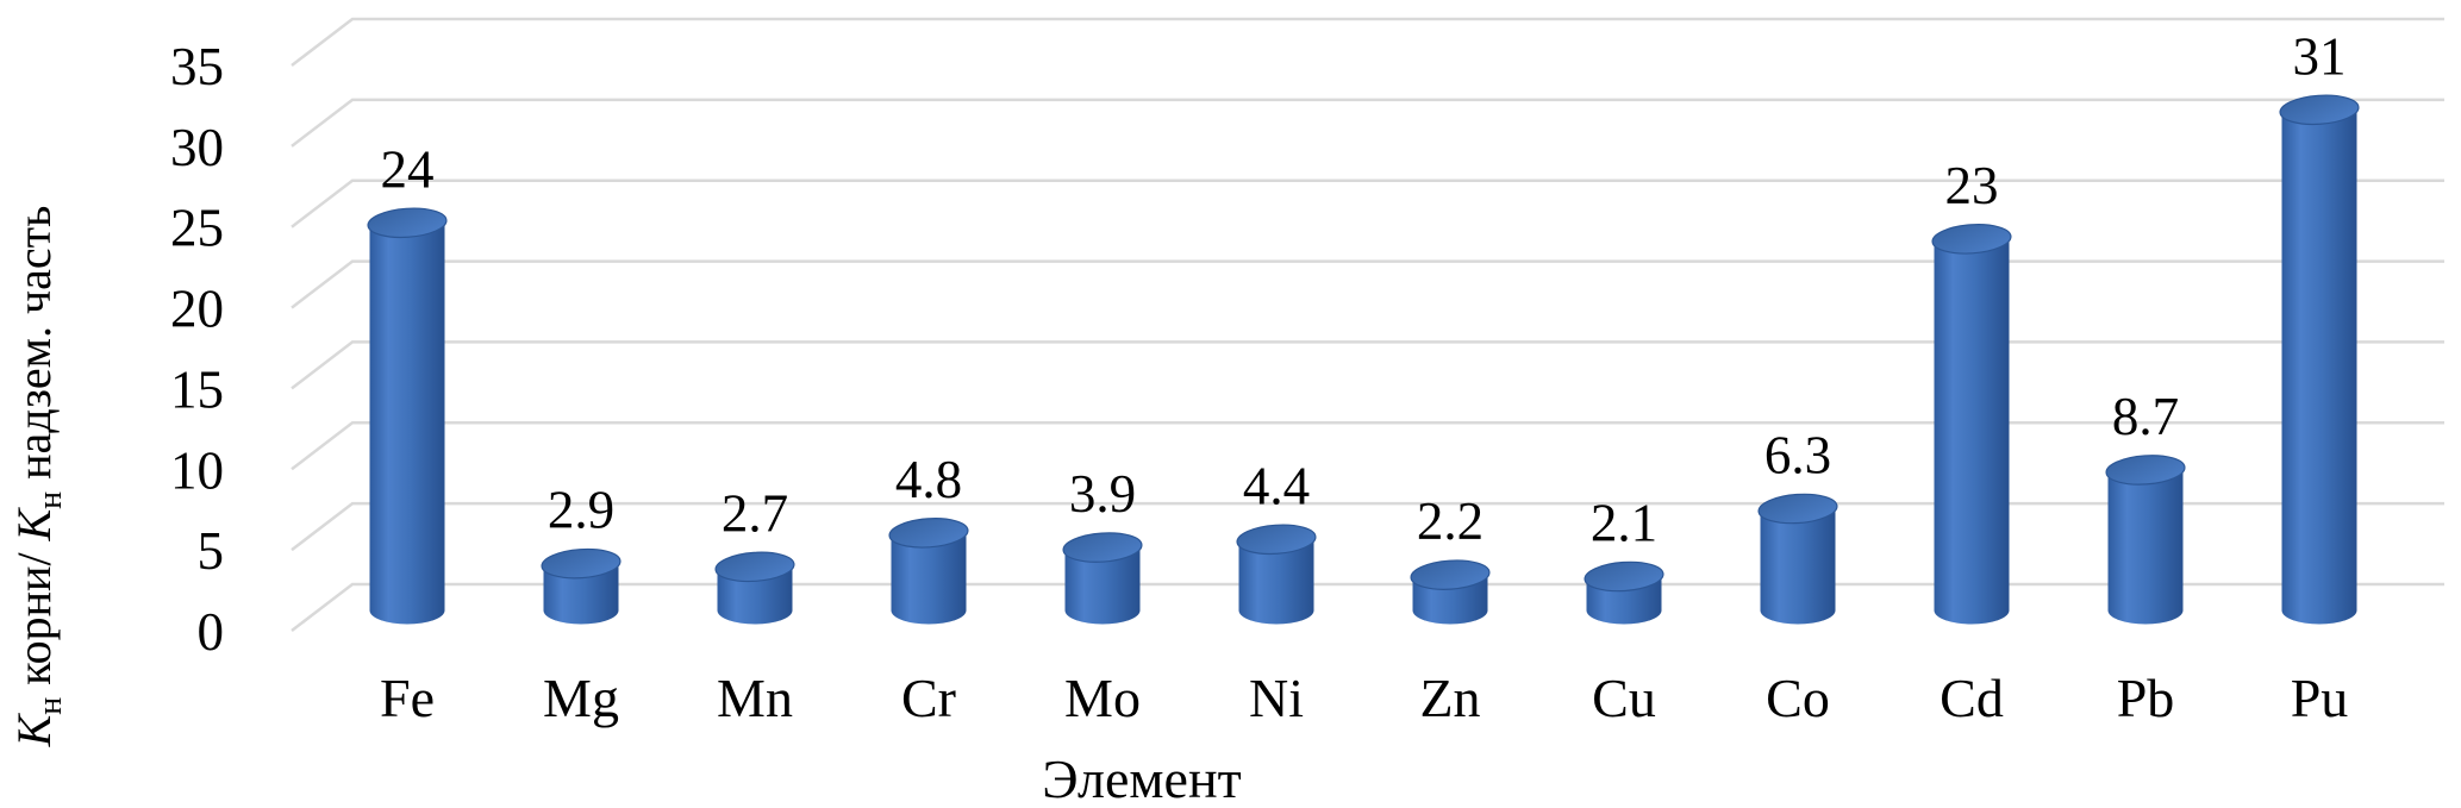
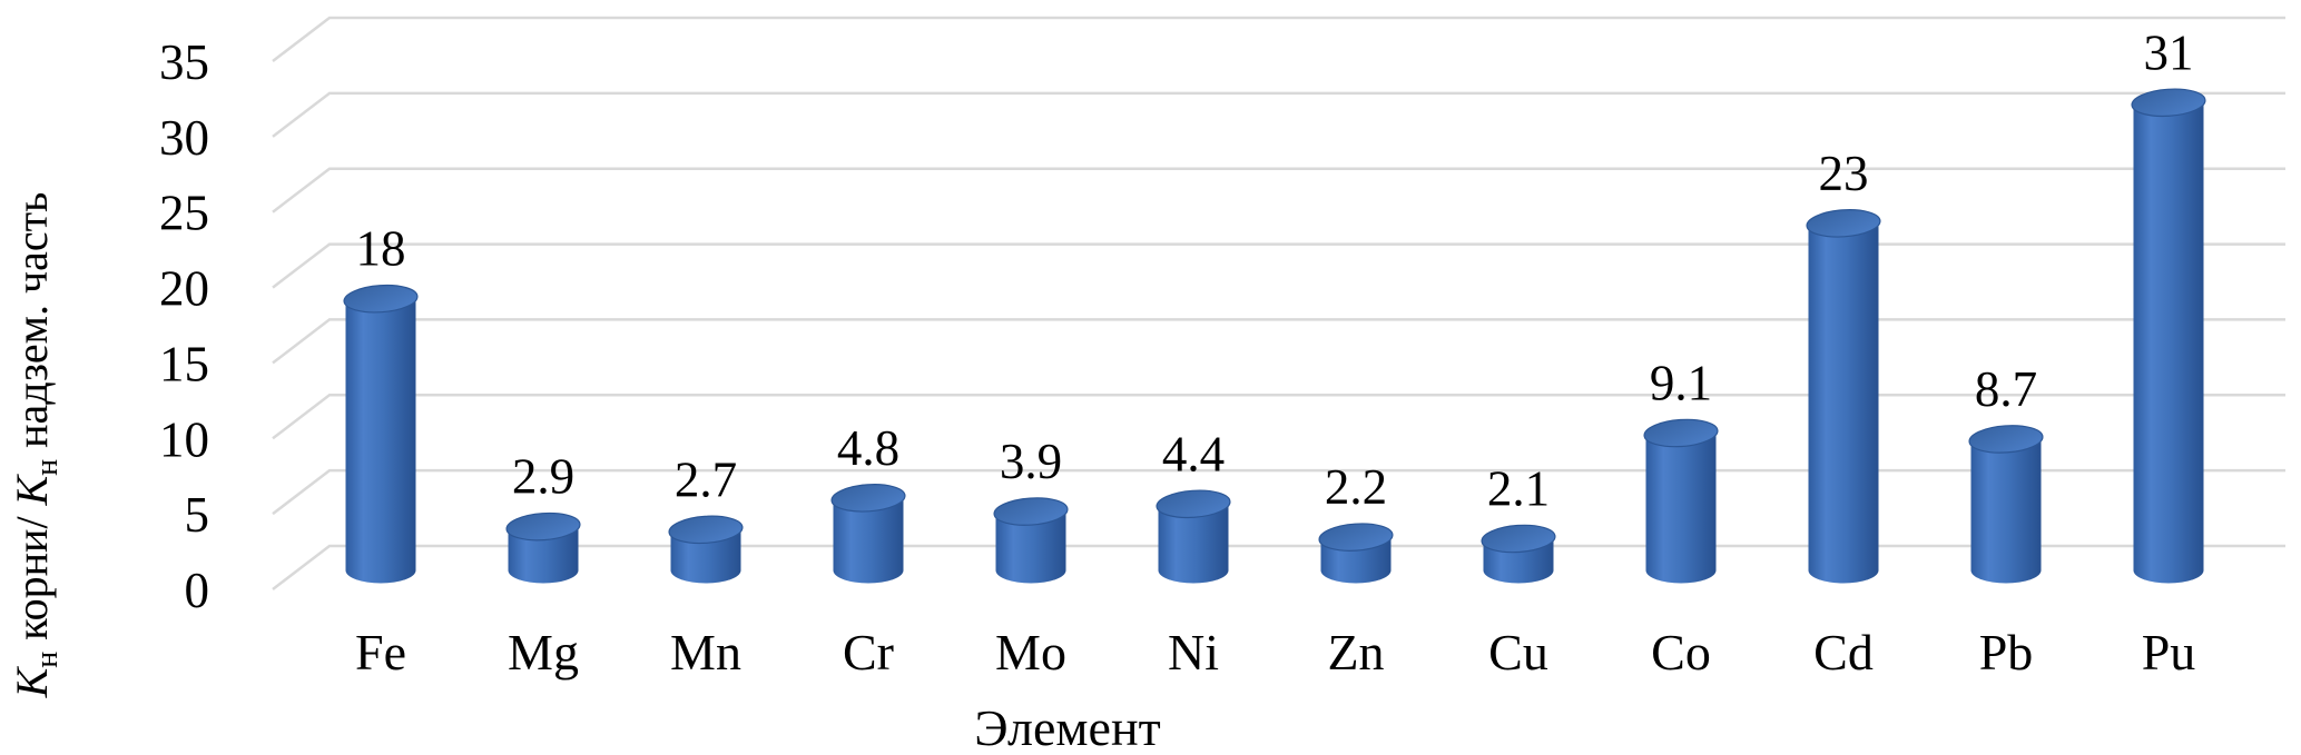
Fe: 24 -> 18
Co: 6.3 -> 9.1
